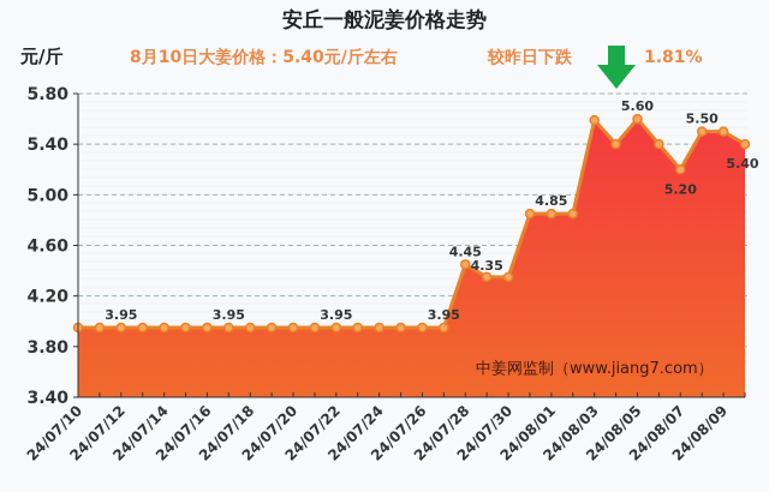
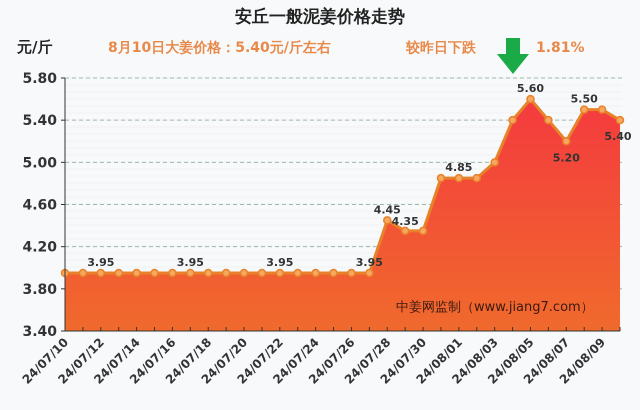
24/08/03: 5.59 -> 5.00
